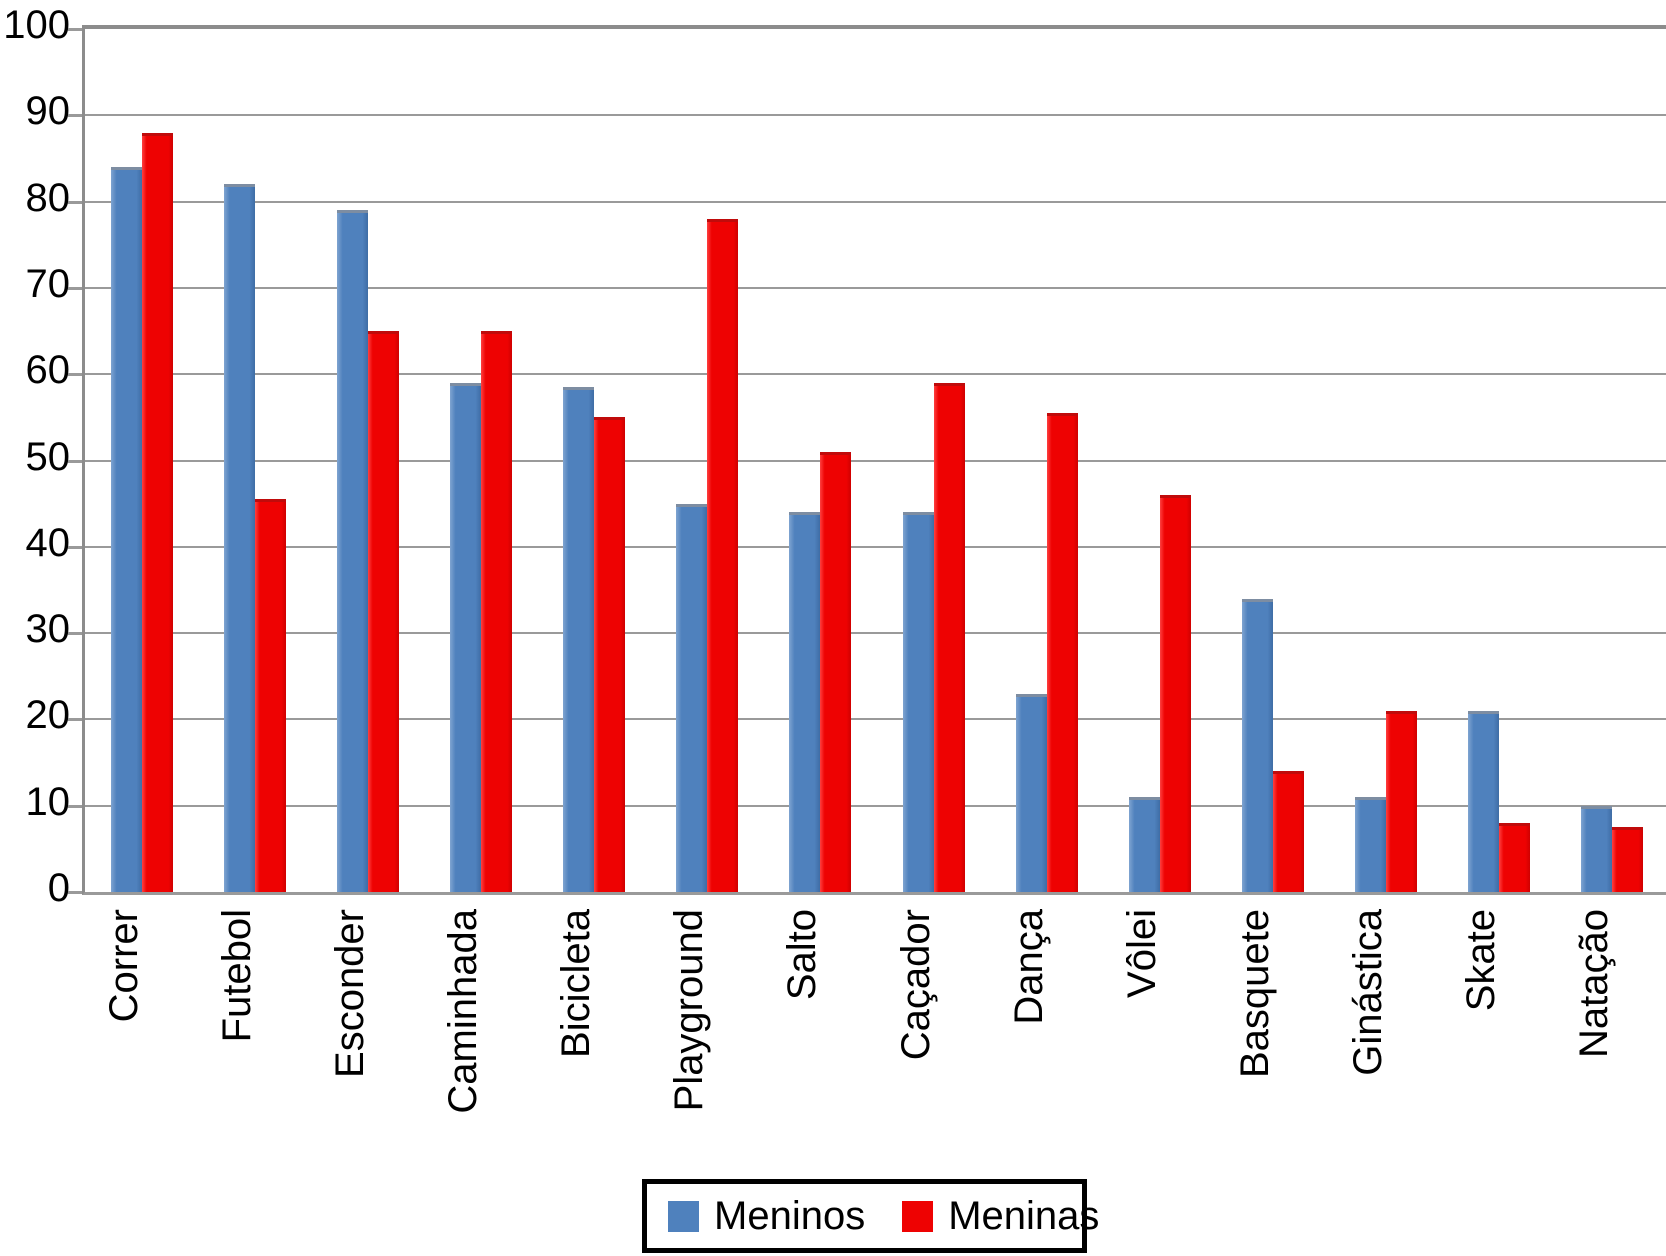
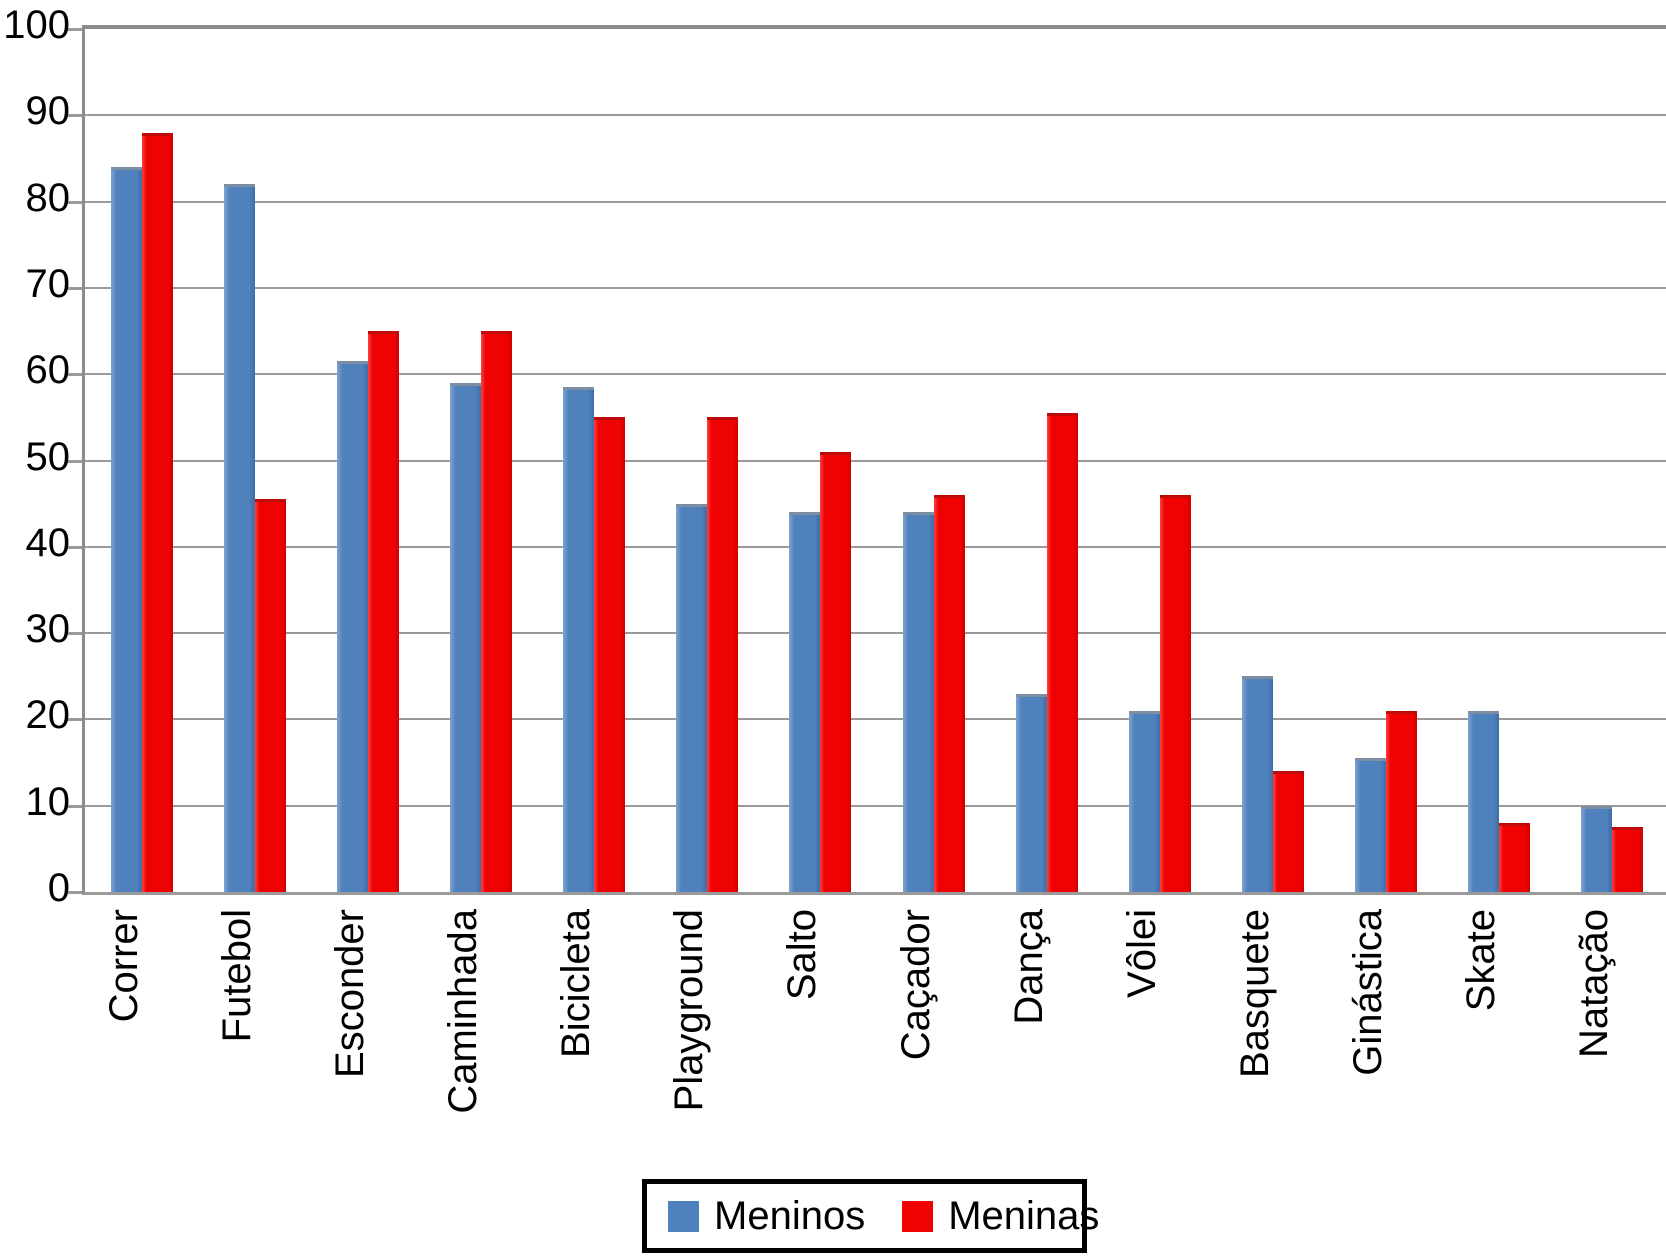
Meninos/Esconder: 79 -> 62
Meninas/Playground: 78 -> 55
Meninas/Caçador: 59 -> 46
Meninos/Vôlei: 11 -> 21
Meninos/Basquete: 34 -> 25
Meninos/Ginástica: 11 -> 16
